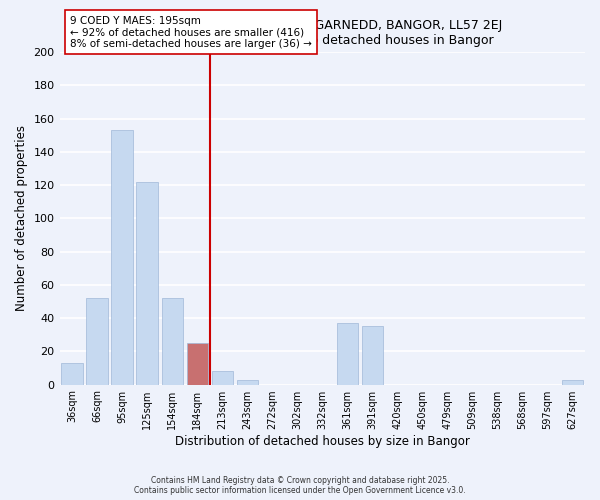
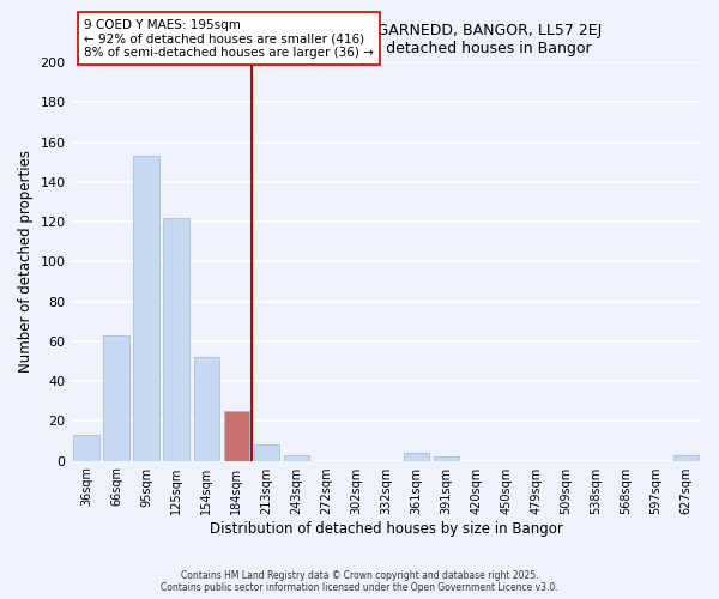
66sqm: 52 -> 63
361sqm: 37 -> 4
391sqm: 35 -> 2
